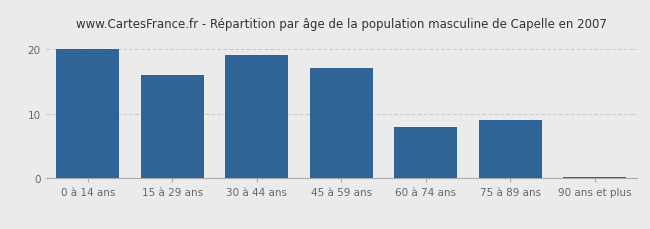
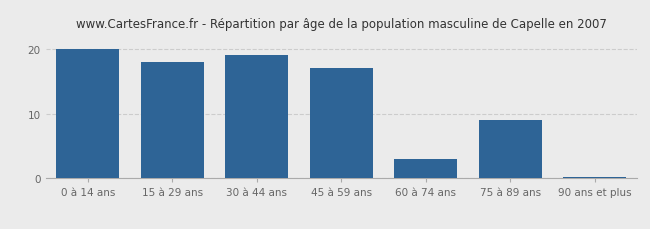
15 à 29 ans: 16.0 -> 18.0
60 à 74 ans: 8.0 -> 3.0
